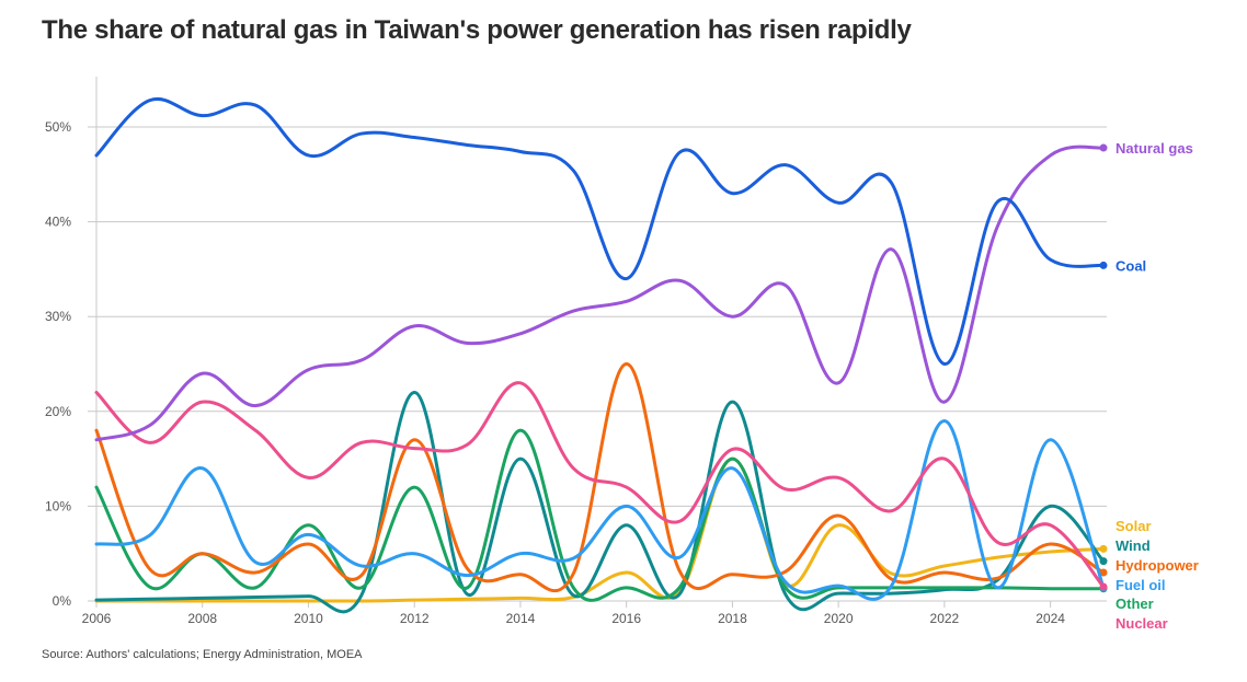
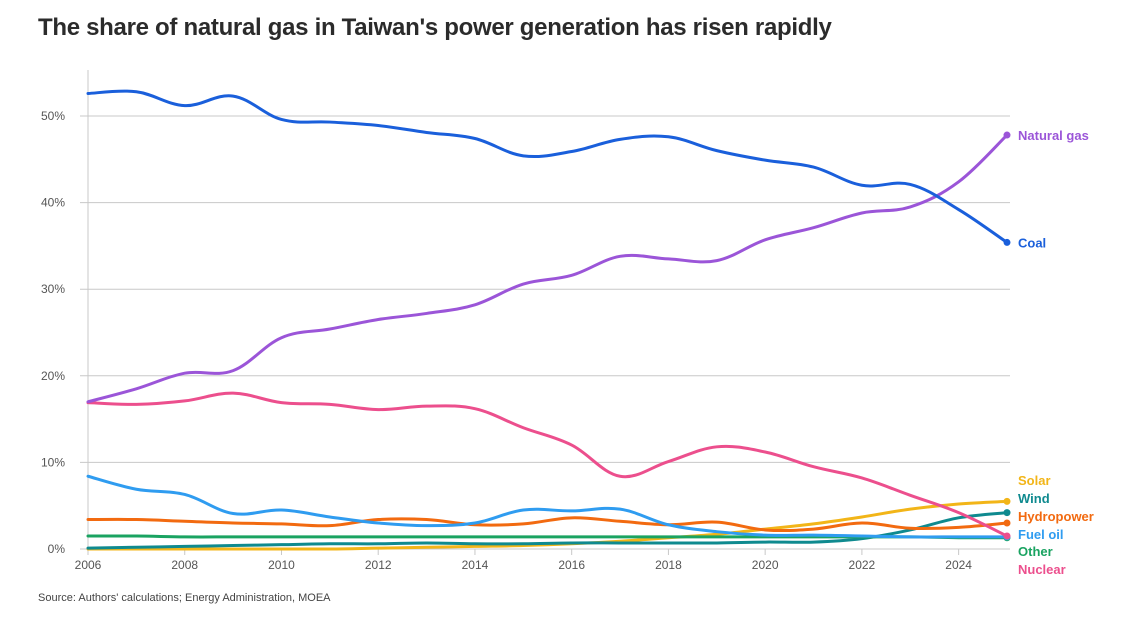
Coal/2006: 47% -> 53%
Nuclear/2006: 22% -> 17%
Fuel oil/2006: 6% -> 8%
Hydropower/2006: 18% -> 3%
Other/2006: 12% -> 2%
Natural gas/2008: 24% -> 20%
Nuclear/2008: 21% -> 17%
Fuel oil/2008: 14% -> 6%
Hydropower/2008: 5% -> 3%
Other/2008: 5% -> 1%
Coal/2010: 47% -> 50%
Nuclear/2010: 13% -> 17%
Fuel oil/2010: 7% -> 4%
Hydropower/2010: 6% -> 3%
Other/2010: 8% -> 1%
Natural gas/2012: 29% -> 26%
Fuel oil/2012: 5% -> 3%
Hydropower/2012: 17% -> 3%
Other/2012: 12% -> 1%
Wind/2012: 22% -> 1%
Nuclear/2014: 23% -> 16%
Fuel oil/2014: 5% -> 3%
Other/2014: 18% -> 1%
Wind/2014: 15% -> 1%
Coal/2016: 34% -> 46%
Fuel oil/2016: 10% -> 4%
Hydropower/2016: 25% -> 4%
Wind/2016: 8% -> 1%
Solar/2016: 3% -> 1%
Coal/2018: 43% -> 48%
Natural gas/2018: 30% -> 34%
Nuclear/2018: 16% -> 10%
Fuel oil/2018: 14% -> 3%
Other/2018: 15% -> 1%
Wind/2018: 21% -> 1%
Solar/2018: 15% -> 1%
Coal/2020: 42% -> 45%
Natural gas/2020: 23% -> 36%
Nuclear/2020: 13% -> 11%
Hydropower/2020: 9% -> 2%
Solar/2020: 8% -> 2%
Coal/2022: 25% -> 42%
Natural gas/2022: 21% -> 39%
Nuclear/2022: 15% -> 8%
Fuel oil/2022: 19% -> 2%
Coal/2024: 36% -> 39%
Natural gas/2024: 47% -> 42%
Nuclear/2024: 8% -> 4%
Fuel oil/2024: 17% -> 1%
Hydropower/2024: 6% -> 2%
Wind/2024: 10% -> 4%
